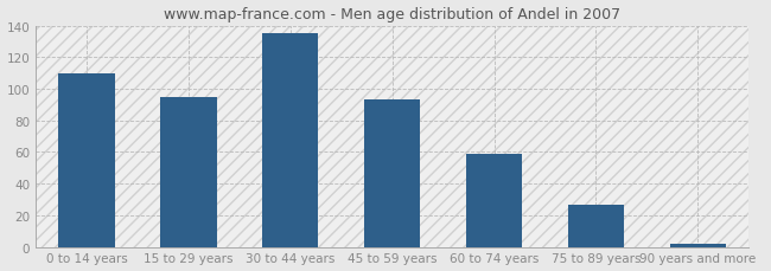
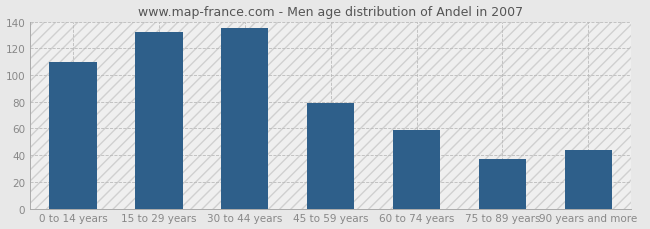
15 to 29 years: 95 -> 132
45 to 59 years: 93 -> 79
75 to 89 years: 27 -> 37
90 years and more: 2 -> 44
